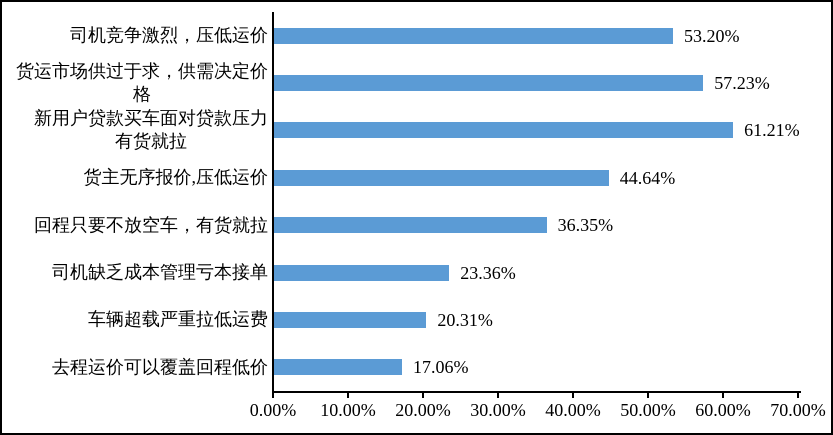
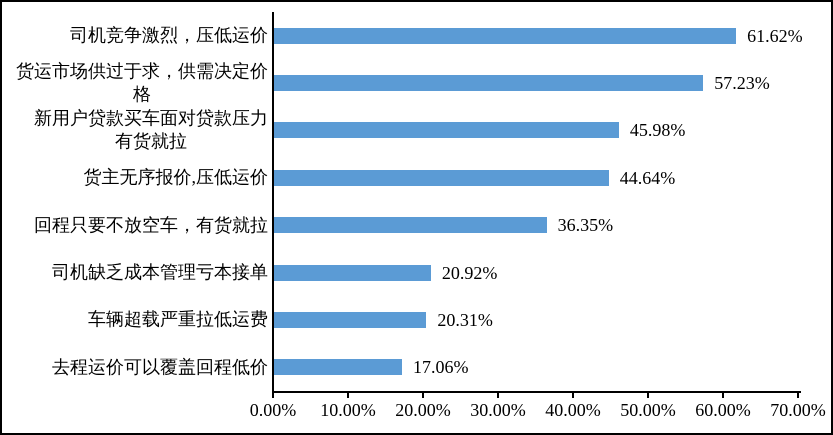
司机竞争激烈，压低运价: 53.20% -> 61.62%
新用户贷款买车面对贷款压力 有货就拉: 61.21% -> 45.98%
司机缺乏成本管理亏本接单: 23.36% -> 20.92%
